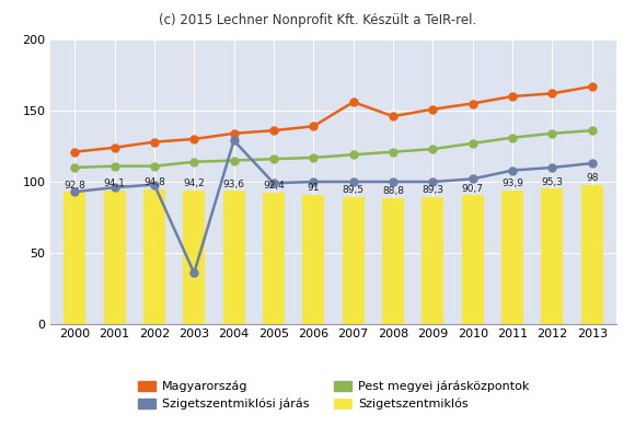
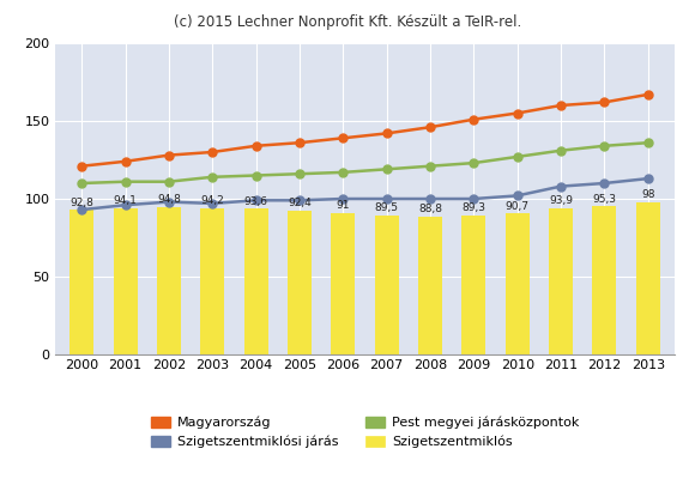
Szigetszentmiklósi járás/2003: 36 -> 97
Szigetszentmiklósi járás/2004: 129 -> 99
Magyarország/2007: 156 -> 142
